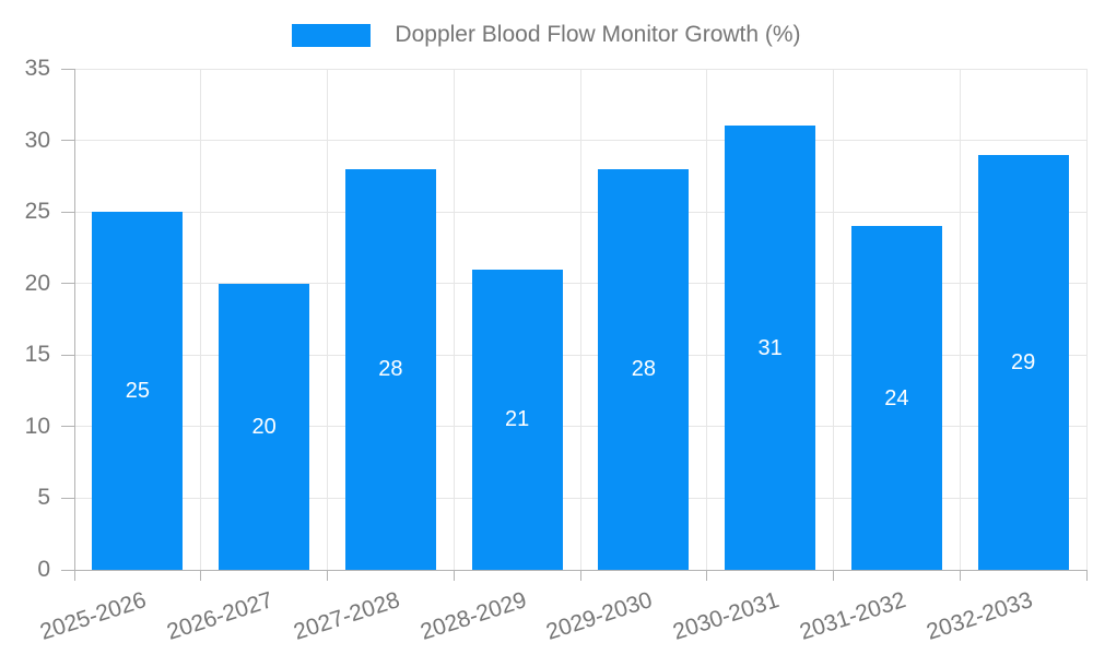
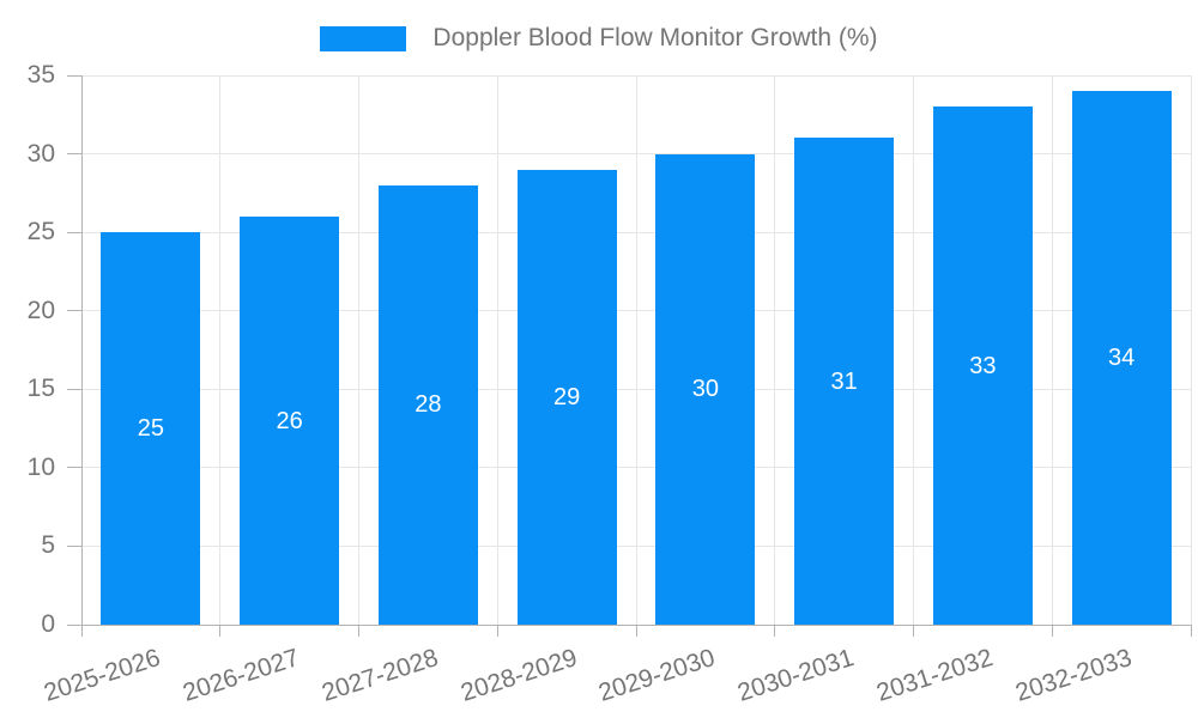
2026-2027: 20 -> 26
2028-2029: 21 -> 29
2029-2030: 28 -> 30
2031-2032: 24 -> 33
2032-2033: 29 -> 34
